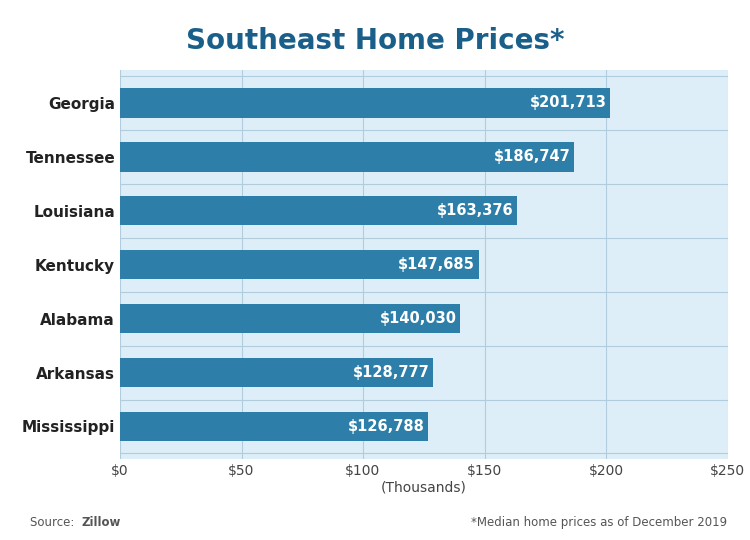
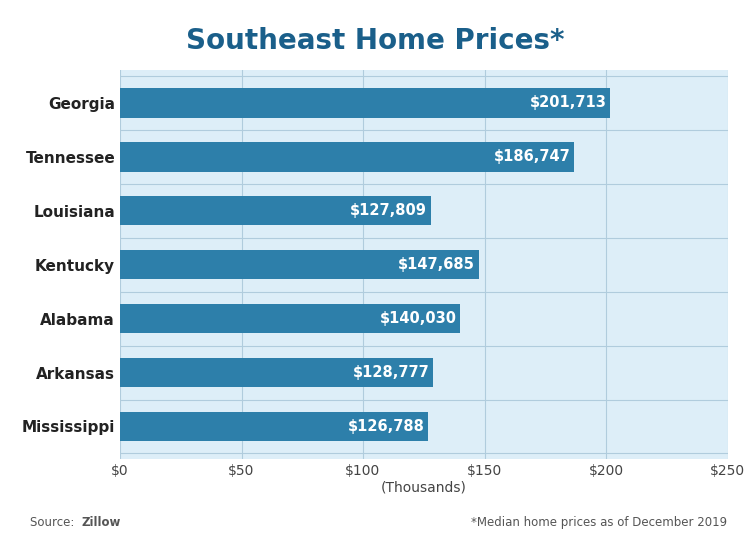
Louisiana: $163,376 -> $127,809
